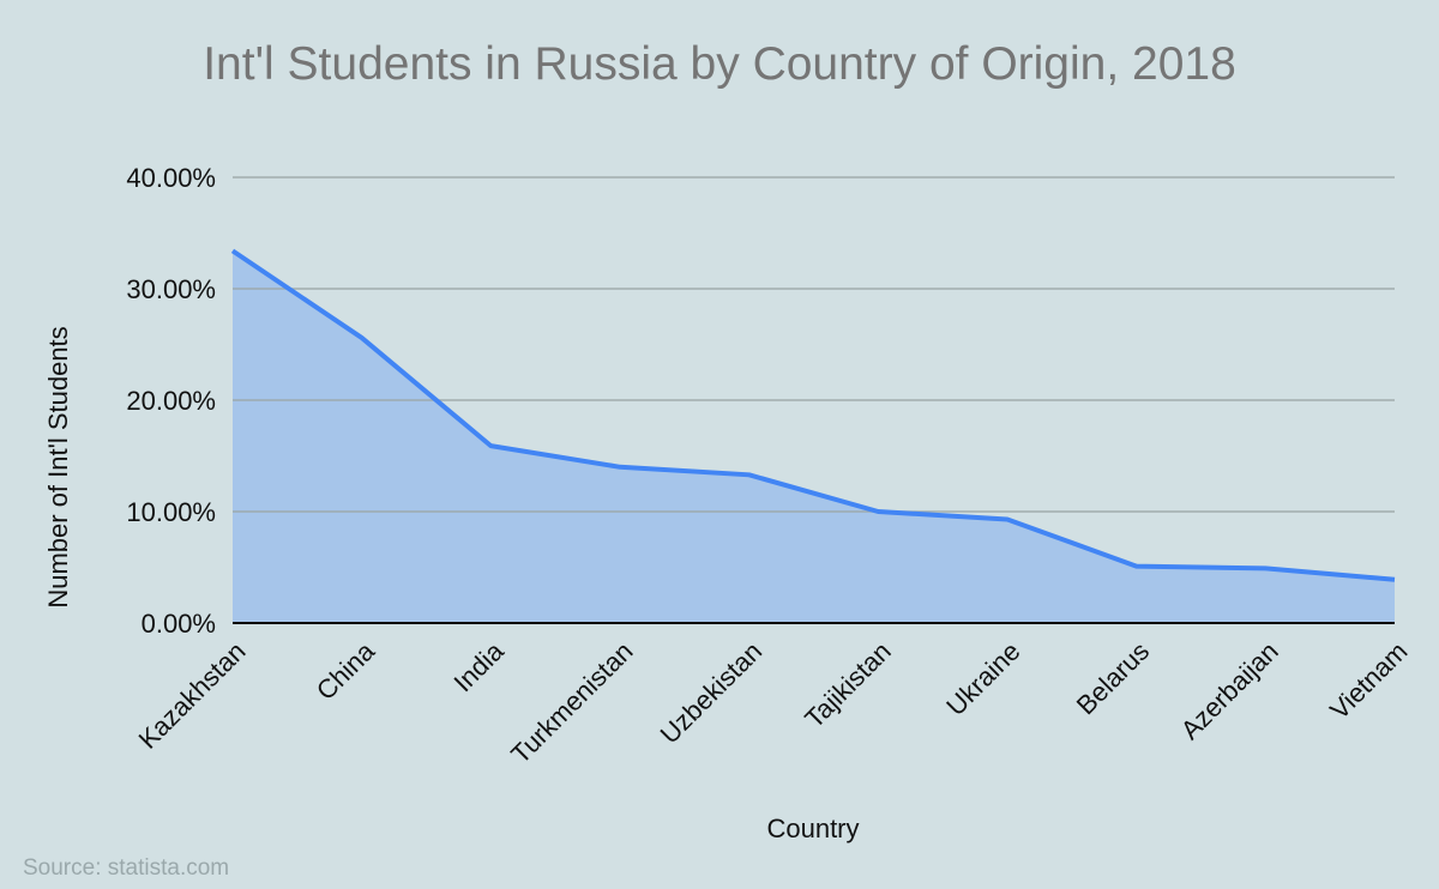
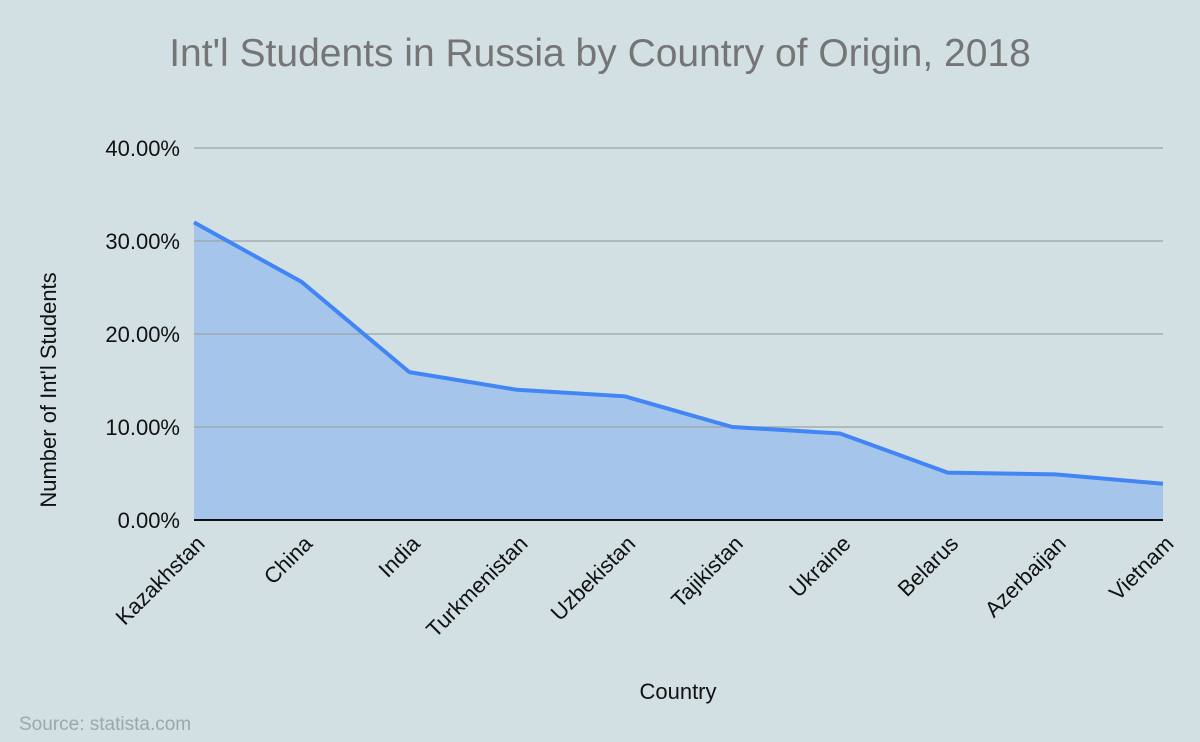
Kazakhstan: 33% -> 32%
